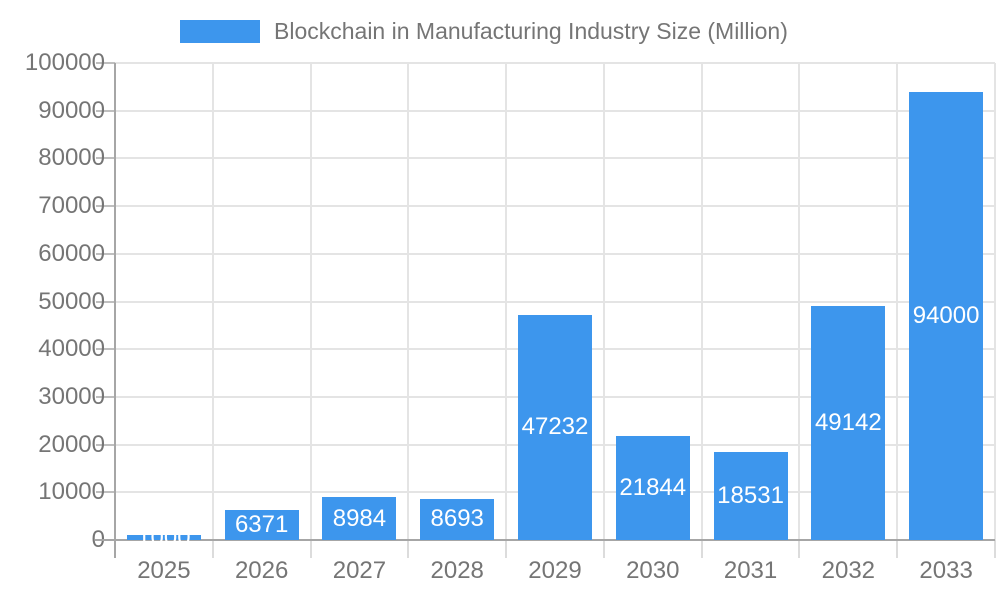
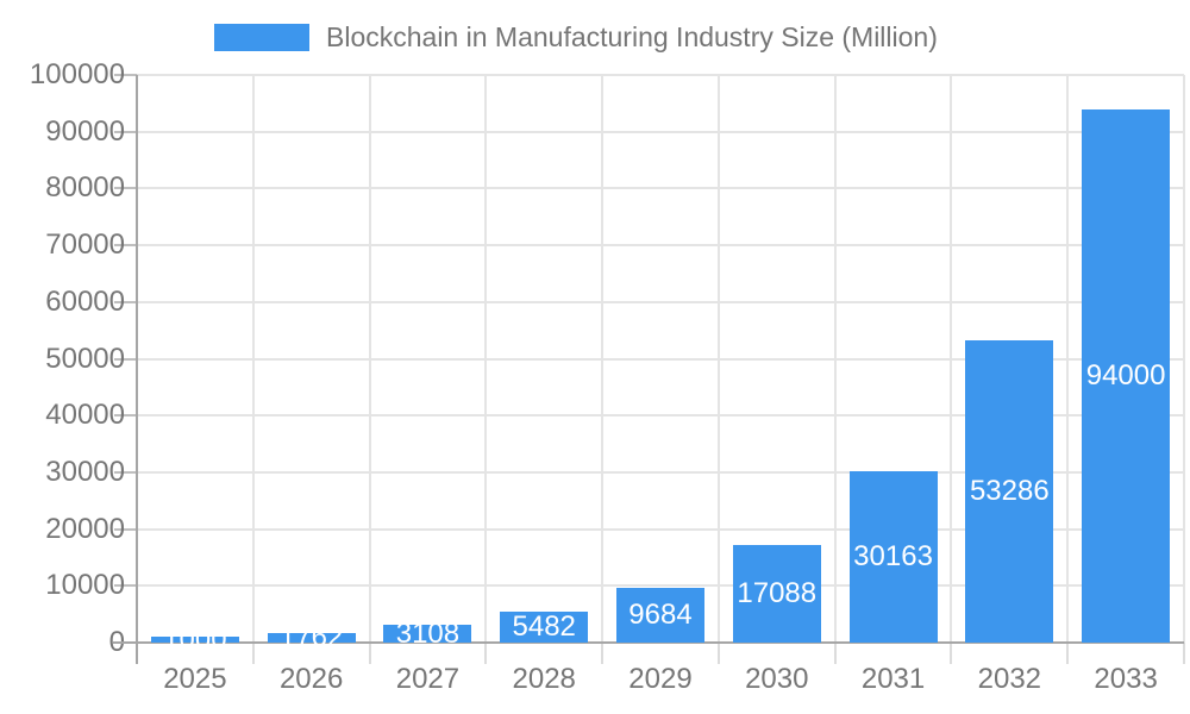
2026: 6371 -> 1762
2027: 8984 -> 3108
2028: 8693 -> 5482
2029: 47232 -> 9684
2030: 21844 -> 17088
2031: 18531 -> 30163
2032: 49142 -> 53286
